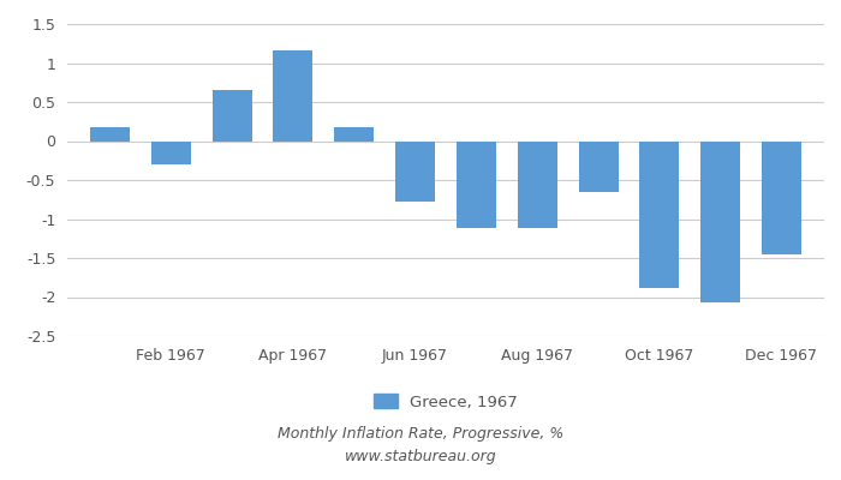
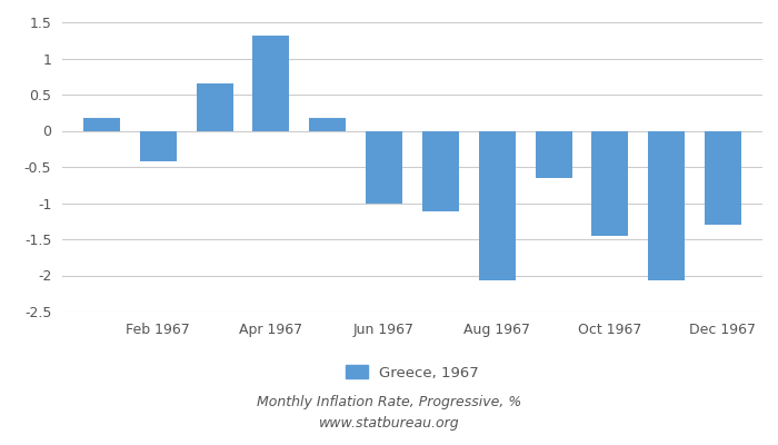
Feb 1967: -0.30 -> -0.43
Apr 1967: 1.16 -> 1.32
Jun 1967: -0.78 -> -1.00
Aug 1967: -1.12 -> -2.07
Oct 1967: -1.88 -> -1.45
Dec 1967: -1.46 -> -1.30
